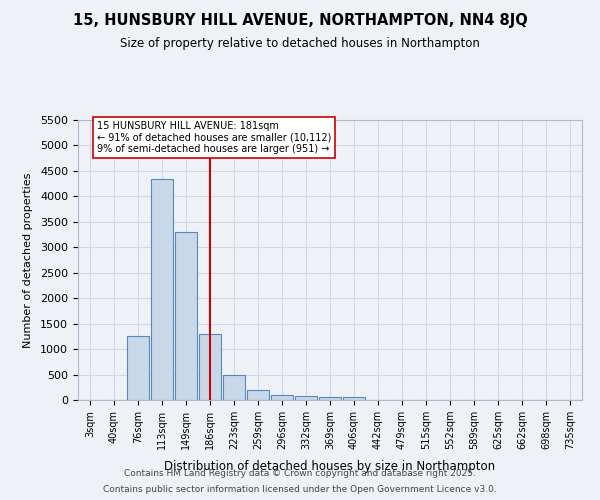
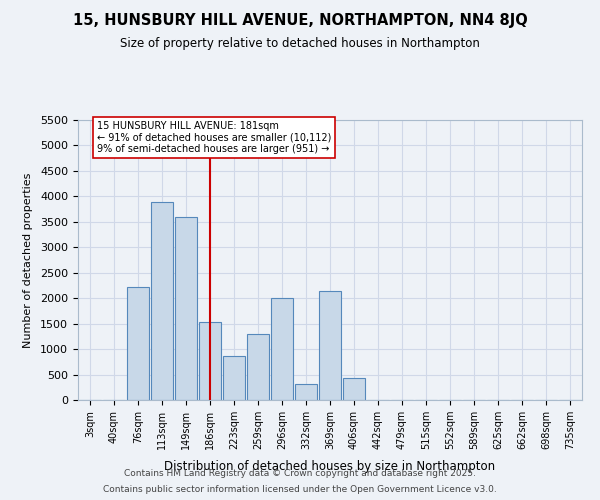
76sqm: 1250 -> 2220
113sqm: 4350 -> 3880
149sqm: 3300 -> 3600
186sqm: 1300 -> 1540
223sqm: 500 -> 860
259sqm: 200 -> 1300
296sqm: 100 -> 2000
332sqm: 70 -> 320
369sqm: 50 -> 2140
406sqm: 50 -> 440
